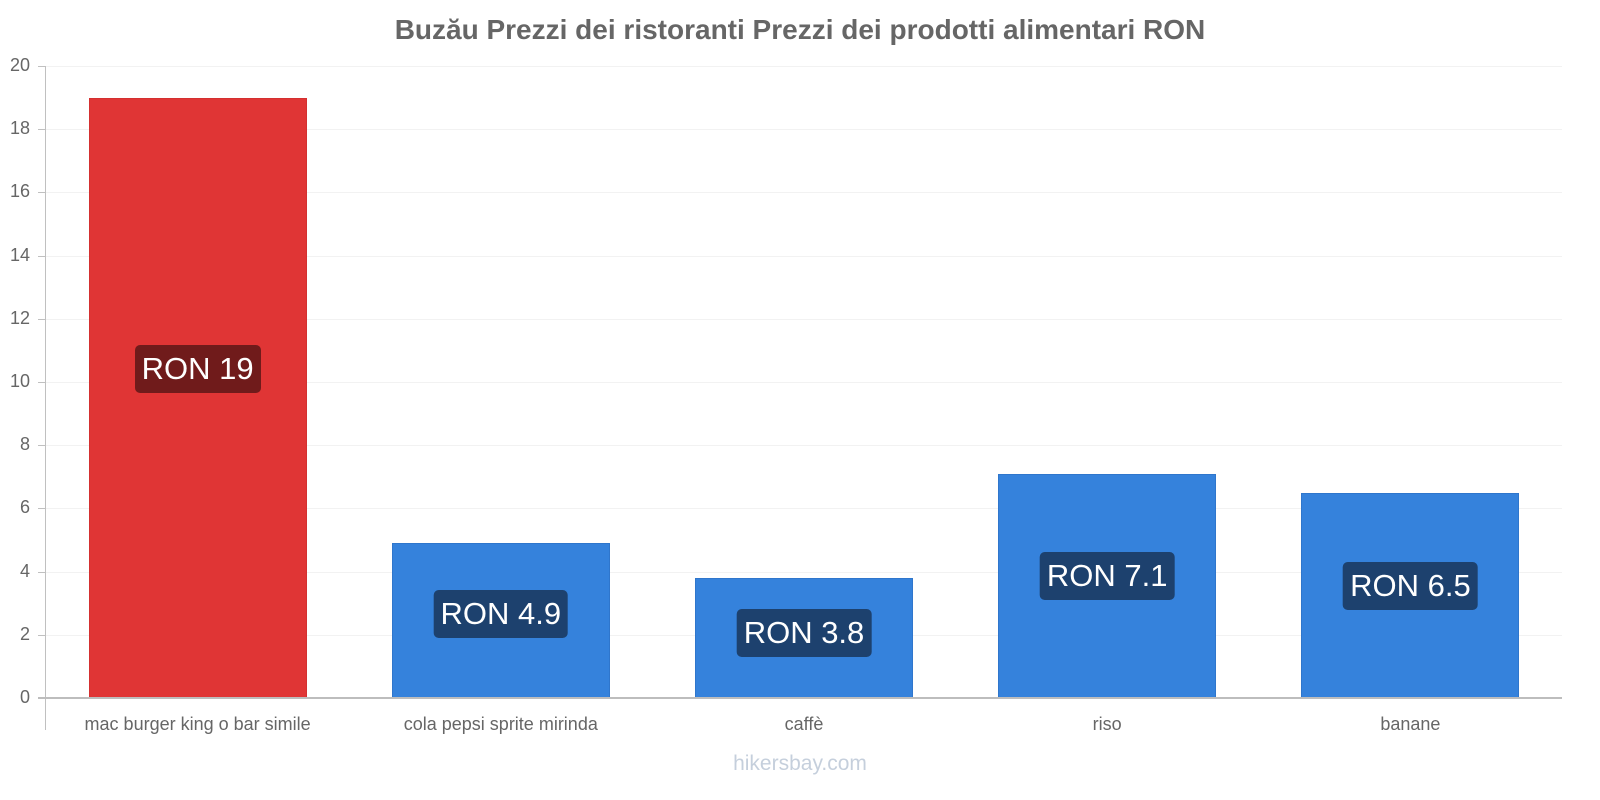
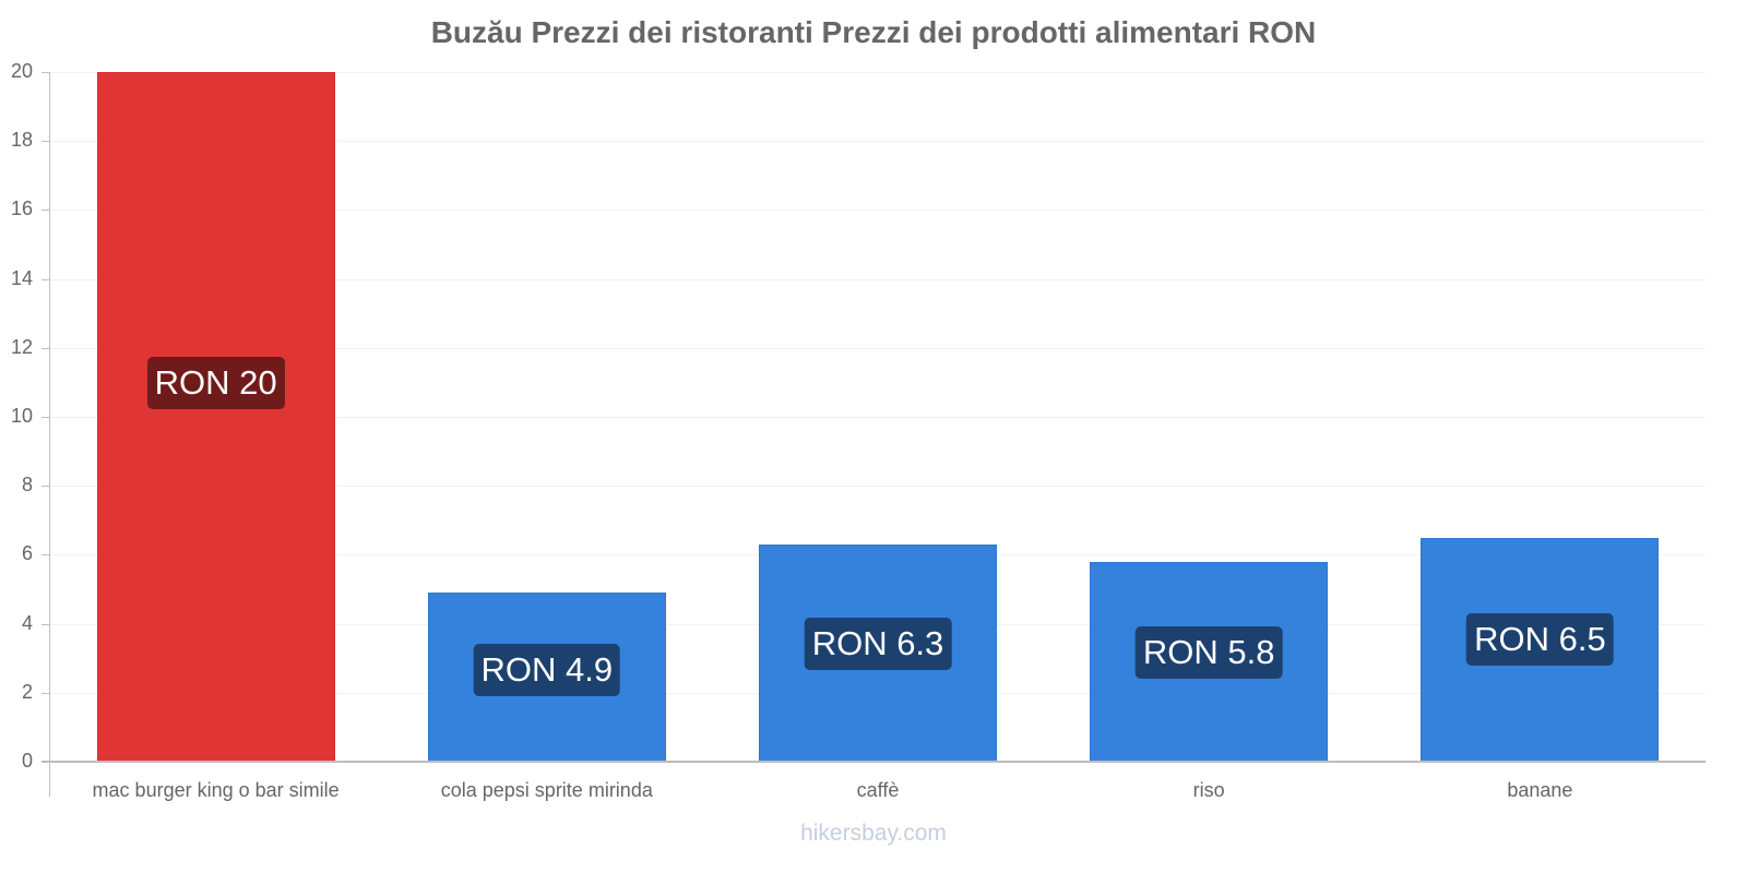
mac burger king o bar simile: 19 -> 20
caffè: 3.8 -> 6.3
riso: 7.1 -> 5.8
